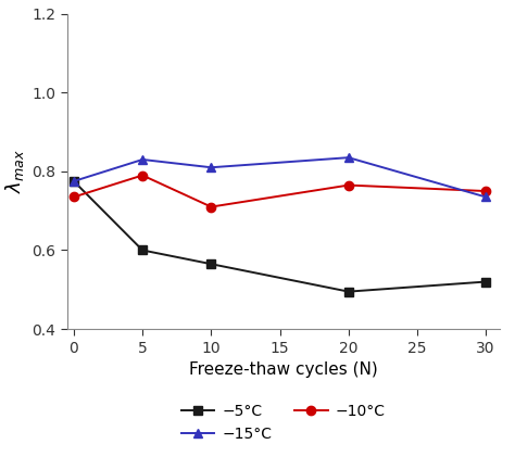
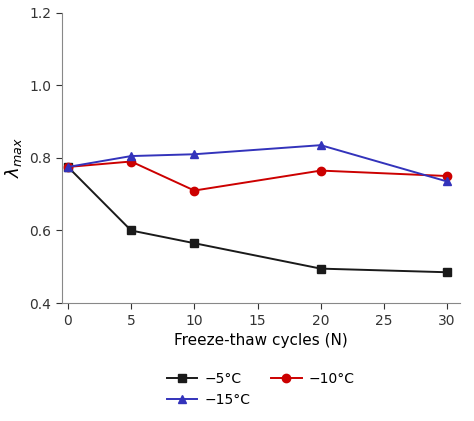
−10°C/0: 0.735 -> 0.775
−15°C/5: 0.830 -> 0.805
−5°C/30: 0.520 -> 0.485
